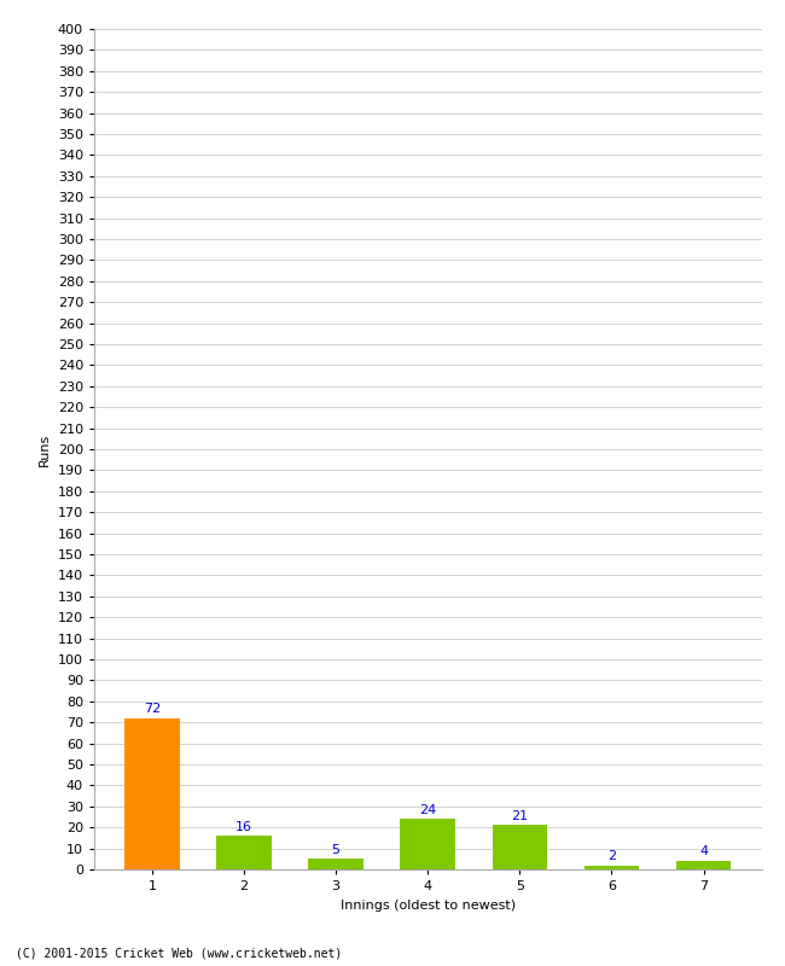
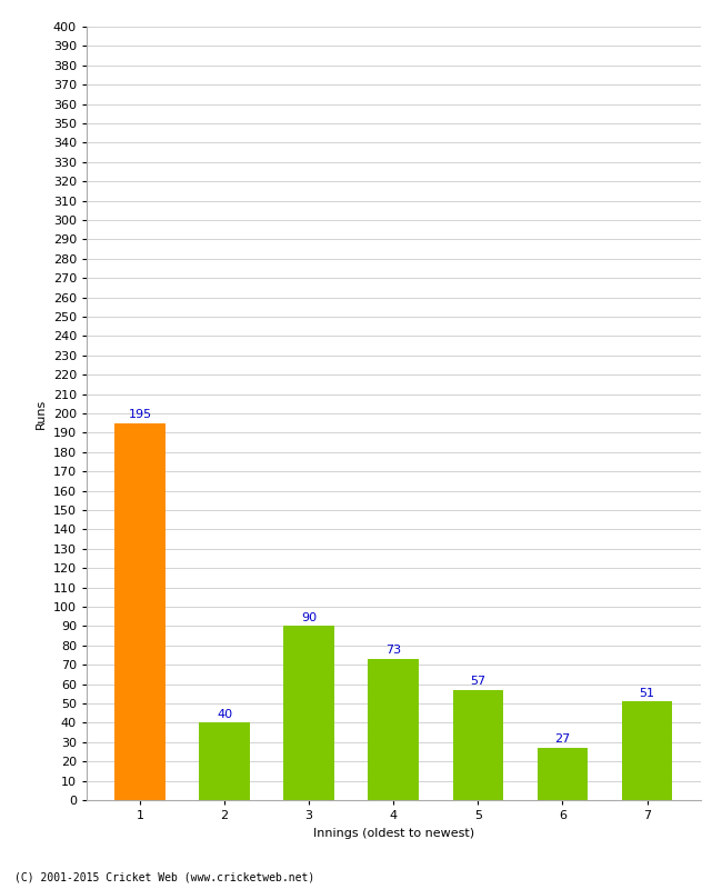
1: 72 -> 195
2: 16 -> 40
3: 5 -> 90
4: 24 -> 73
5: 21 -> 57
6: 2 -> 27
7: 4 -> 51
